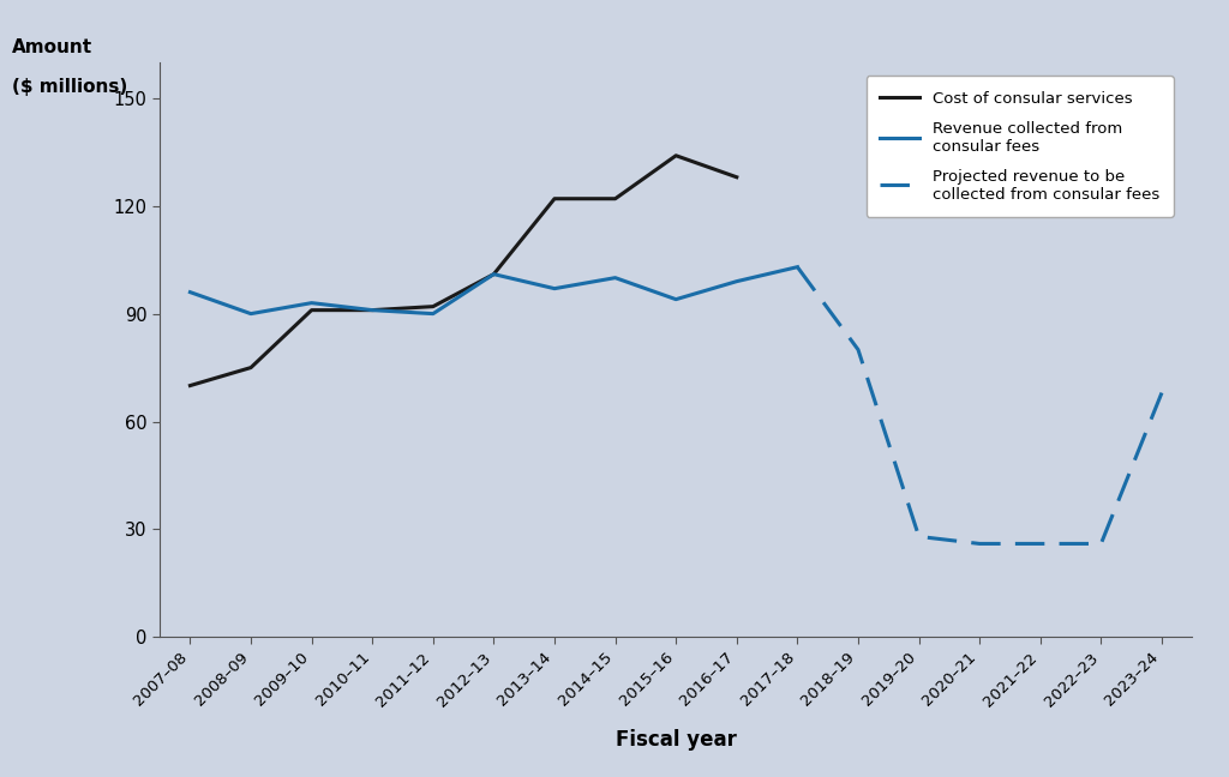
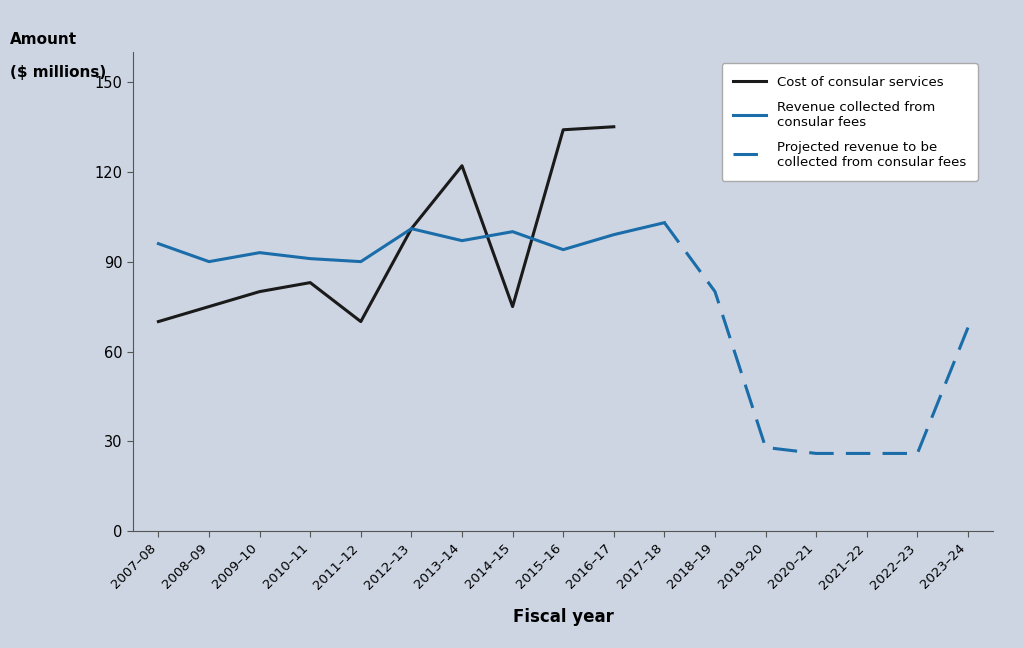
Cost of consular services/2009–10: 91 -> 80
Cost of consular services/2010–11: 91 -> 83
Cost of consular services/2011–12: 92 -> 70
Cost of consular services/2014–15: 122 -> 75
Cost of consular services/2016–17: 128 -> 135
